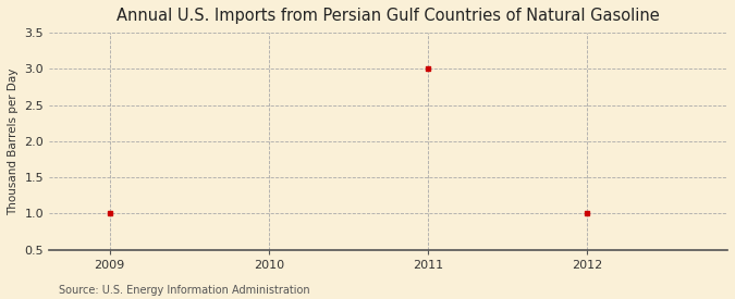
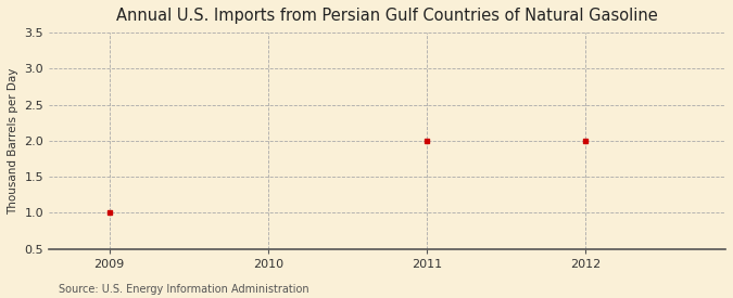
2011: 3 -> 2
2012: 1 -> 2
